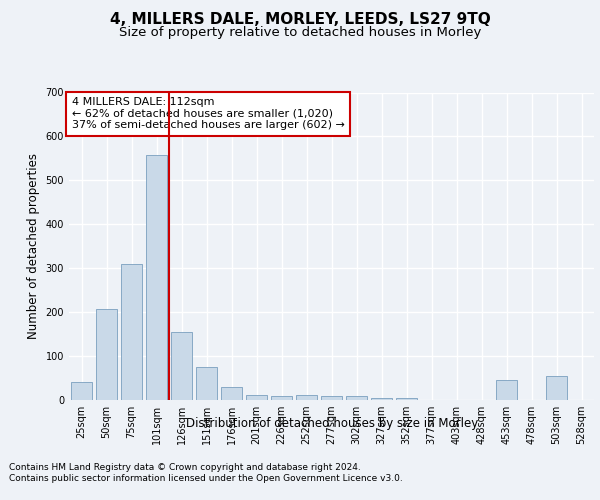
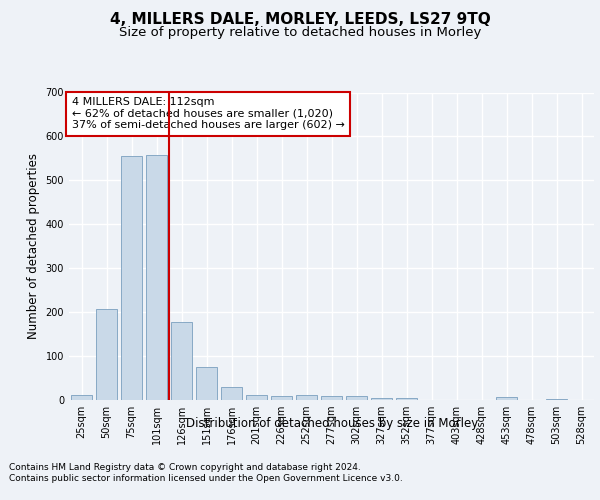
25sqm: 40 -> 12
75sqm: 310 -> 555
126sqm: 155 -> 178
453sqm: 45 -> 7
503sqm: 55 -> 2
